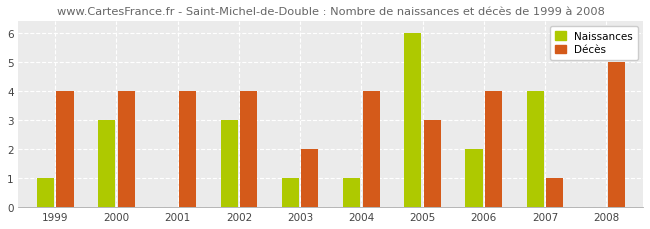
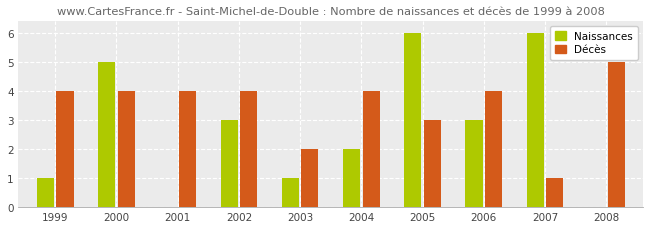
Naissances/2000: 3 -> 5
Naissances/2004: 1 -> 2
Naissances/2006: 2 -> 3
Naissances/2007: 4 -> 6
